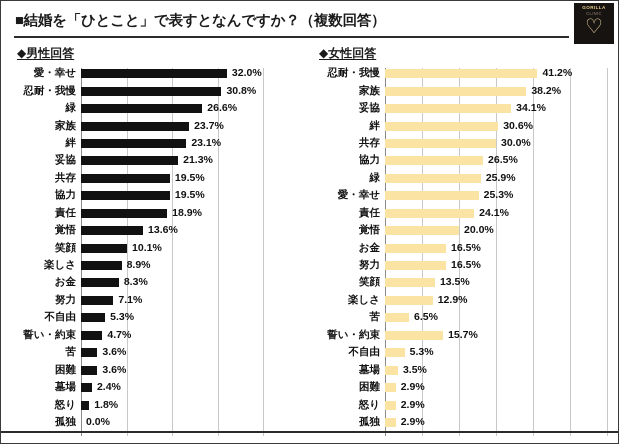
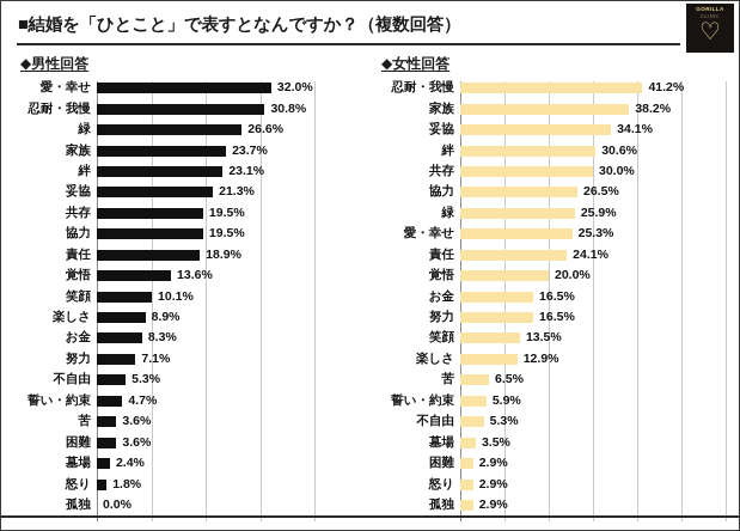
◆女性回答/誓い・約束: 15.7% -> 5.9%
